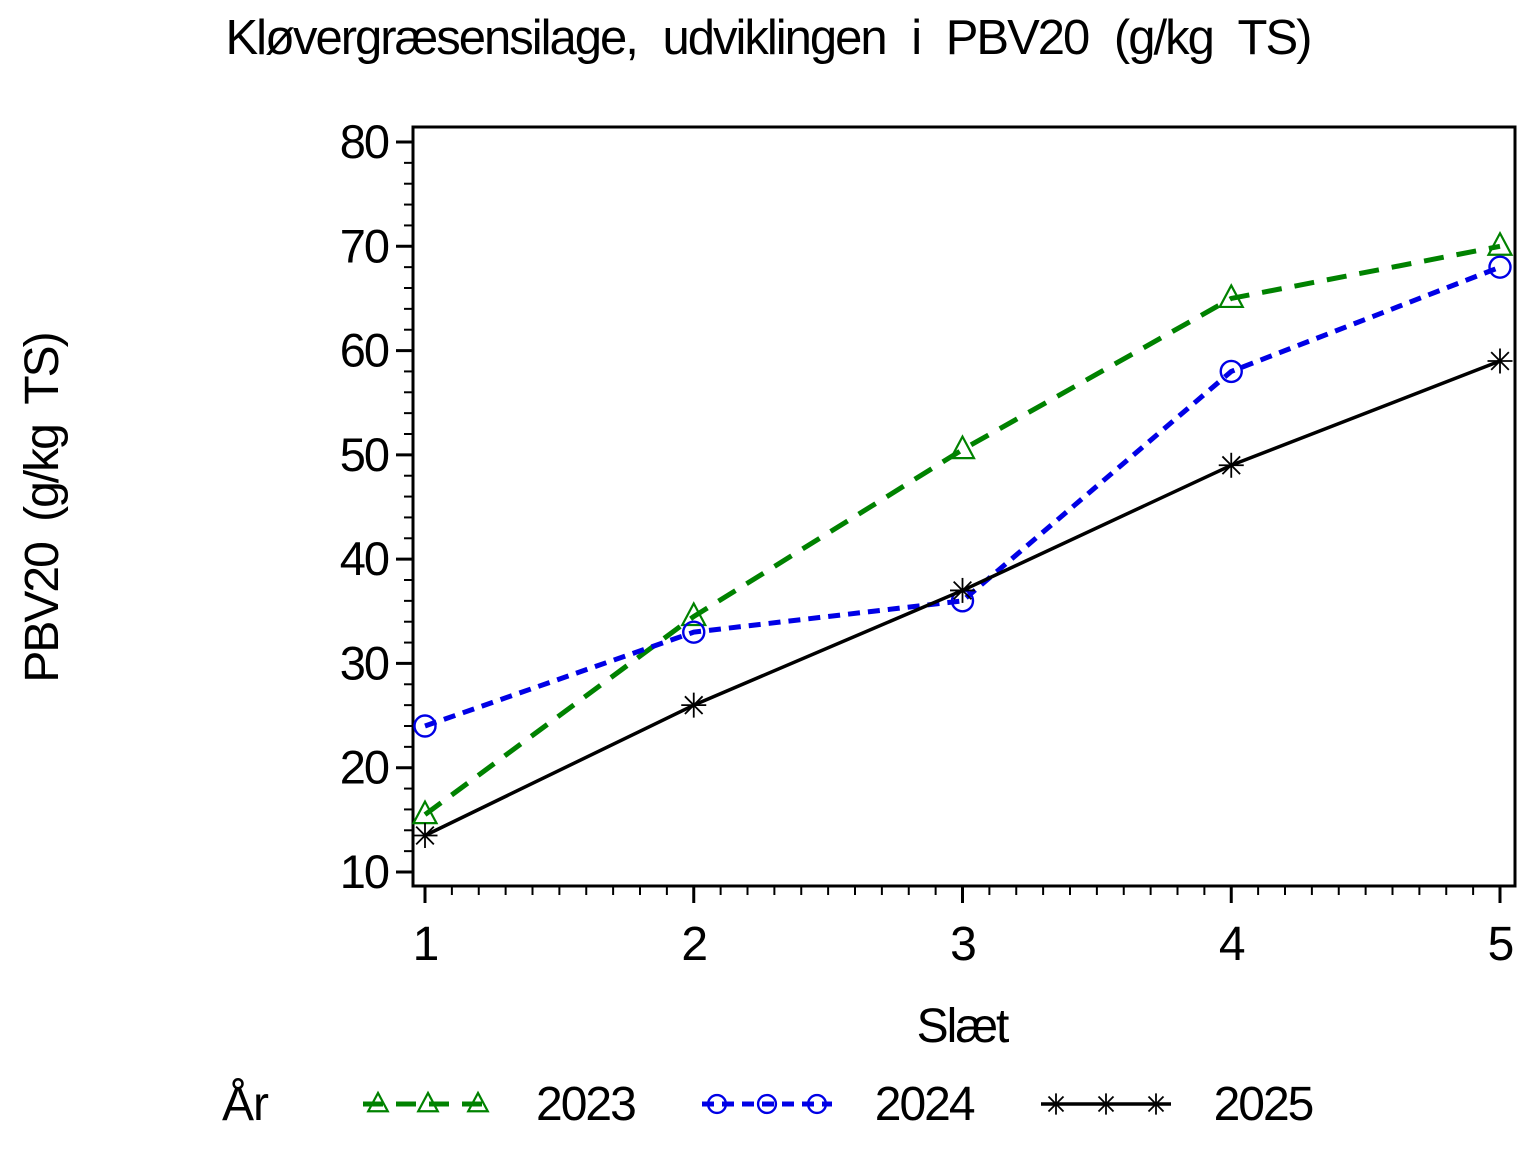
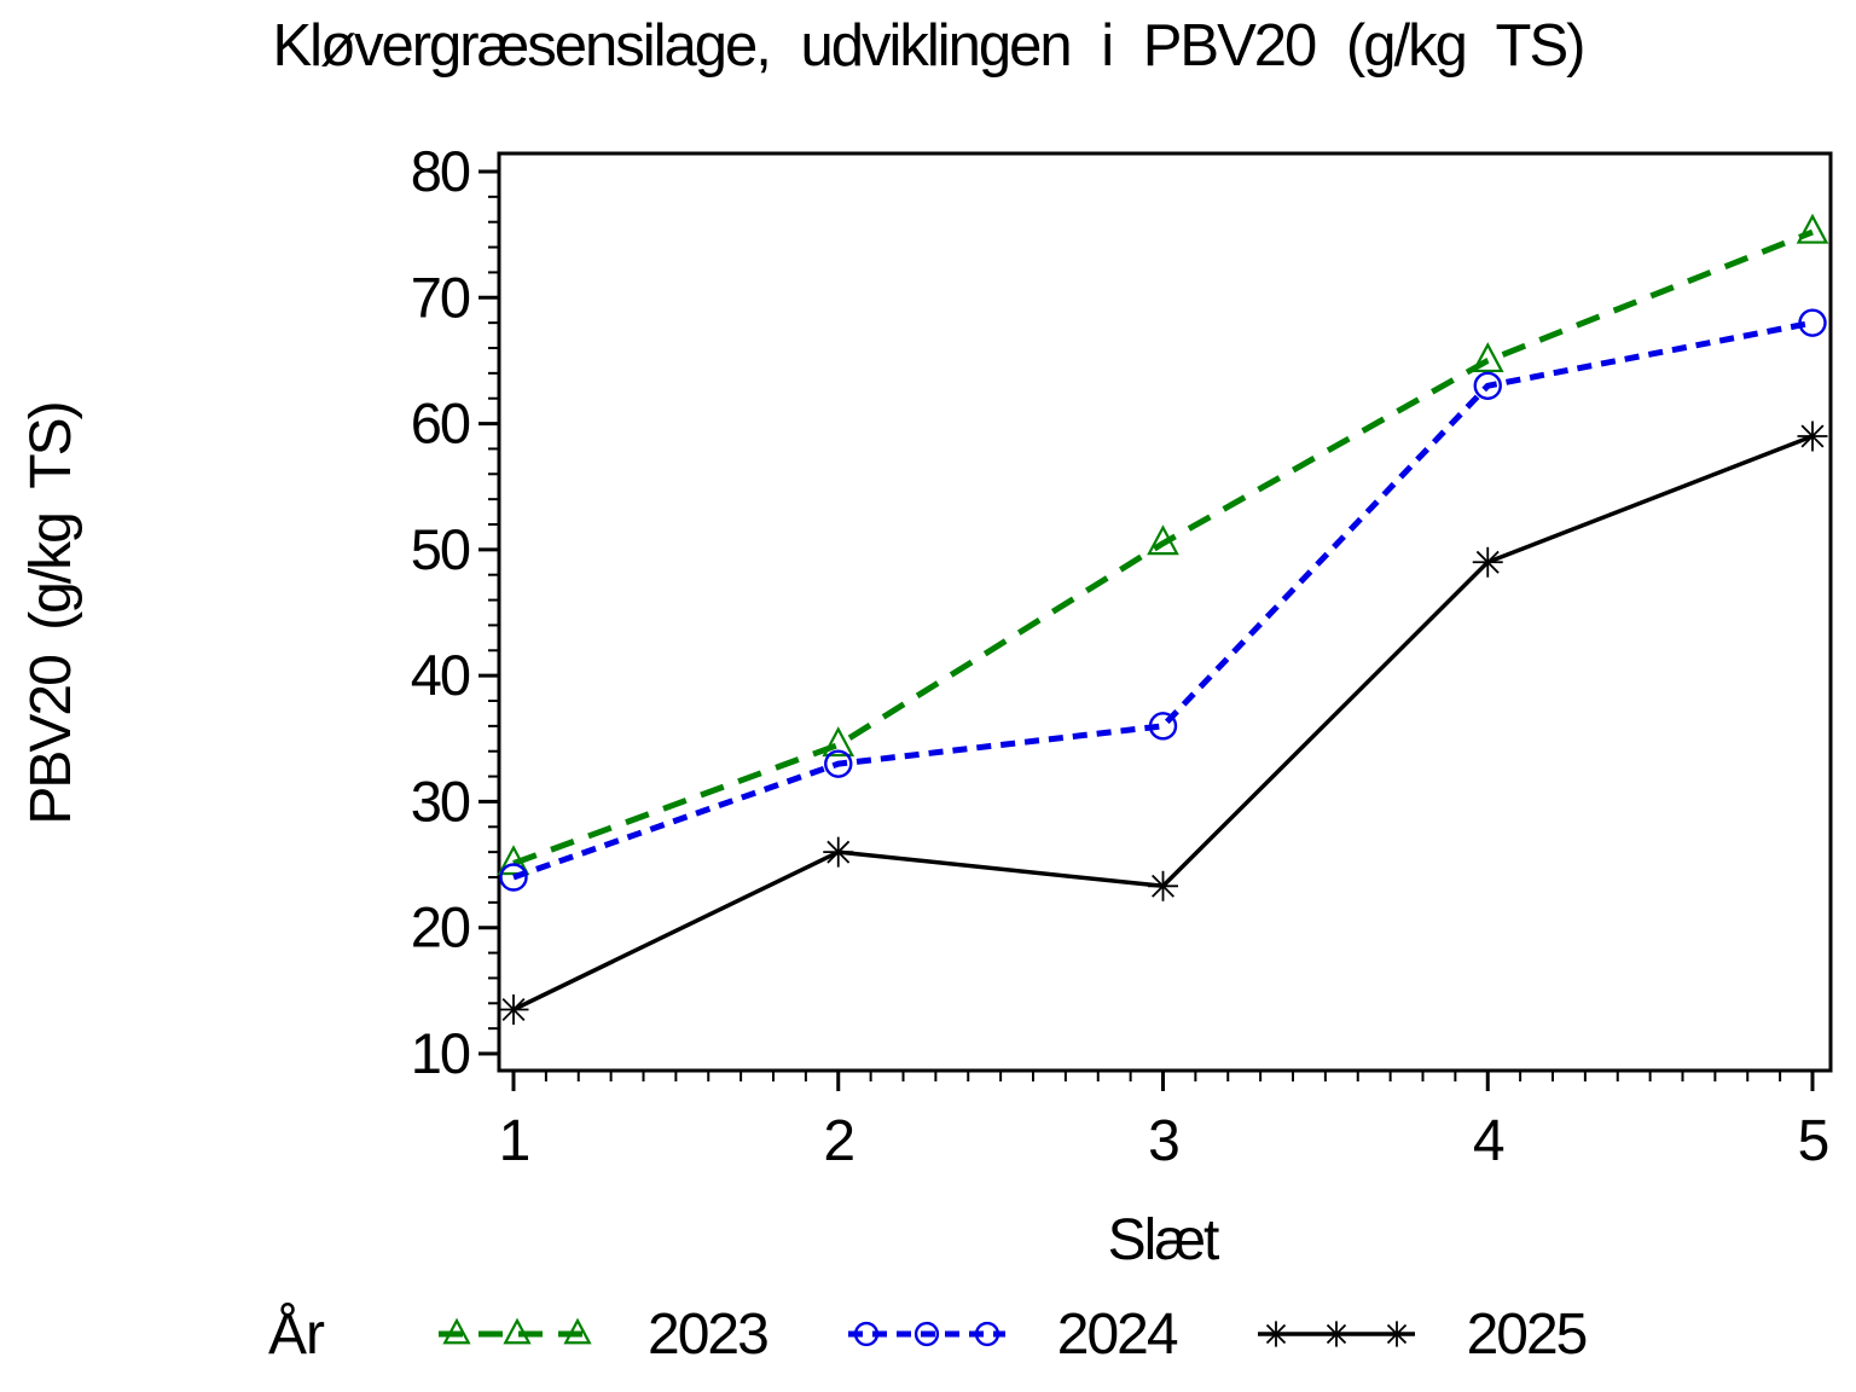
2023/1: 15.5 -> 25.1
2025/3: 37.0 -> 23.3
2024/4: 58 -> 63
2023/5: 70.0 -> 75.2
